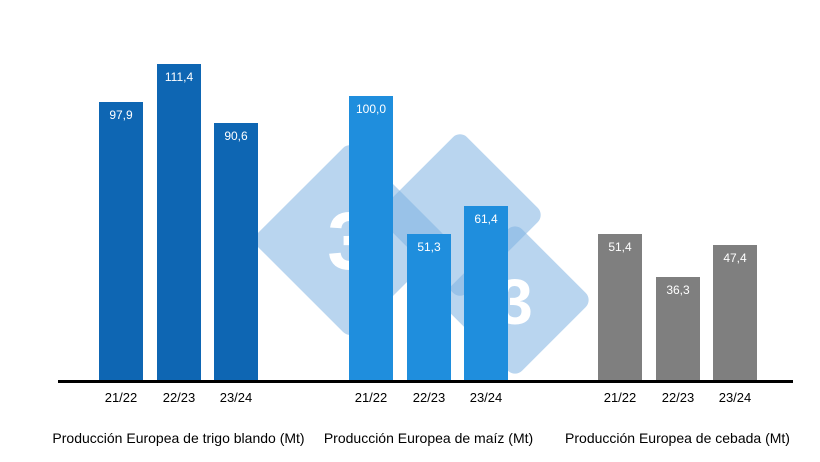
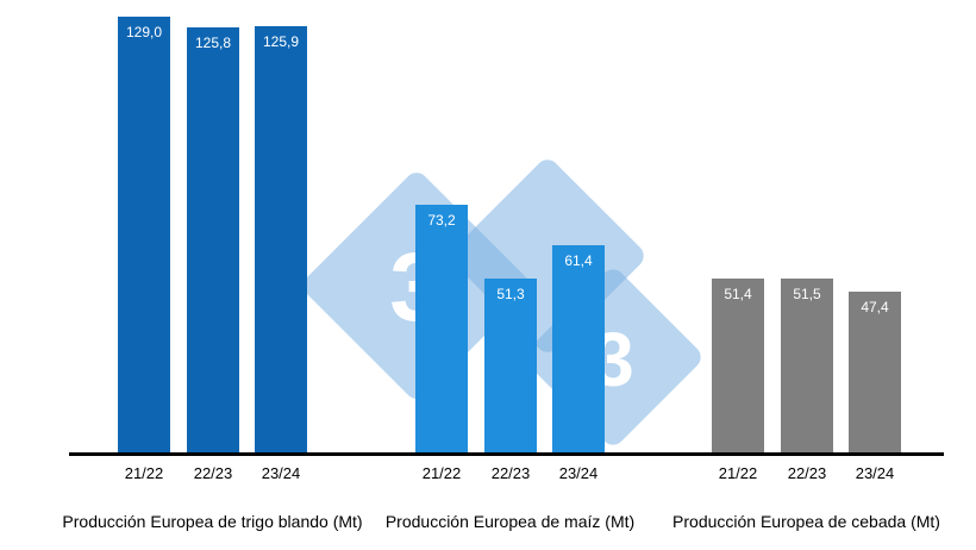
Producción Europea de trigo blando (Mt)/21/22: 97,9 -> 129,0
Producción Europea de maíz (Mt)/21/22: 100,0 -> 73,2
Producción Europea de trigo blando (Mt)/22/23: 111,4 -> 125,8
Producción Europea de cebada (Mt)/22/23: 36,3 -> 51,5
Producción Europea de trigo blando (Mt)/23/24: 90,6 -> 125,9
